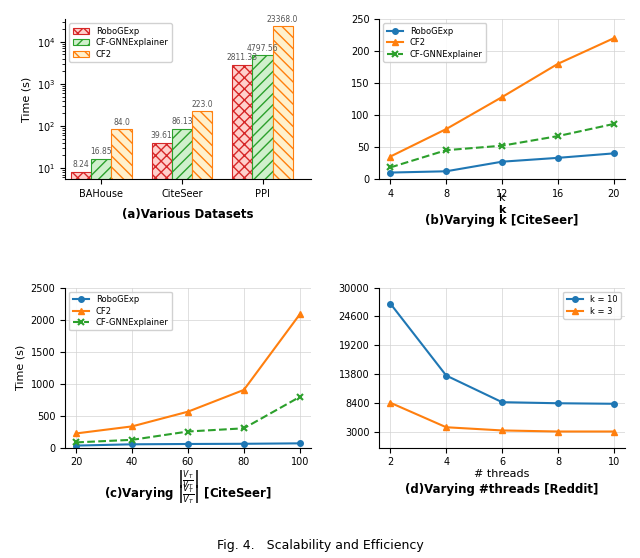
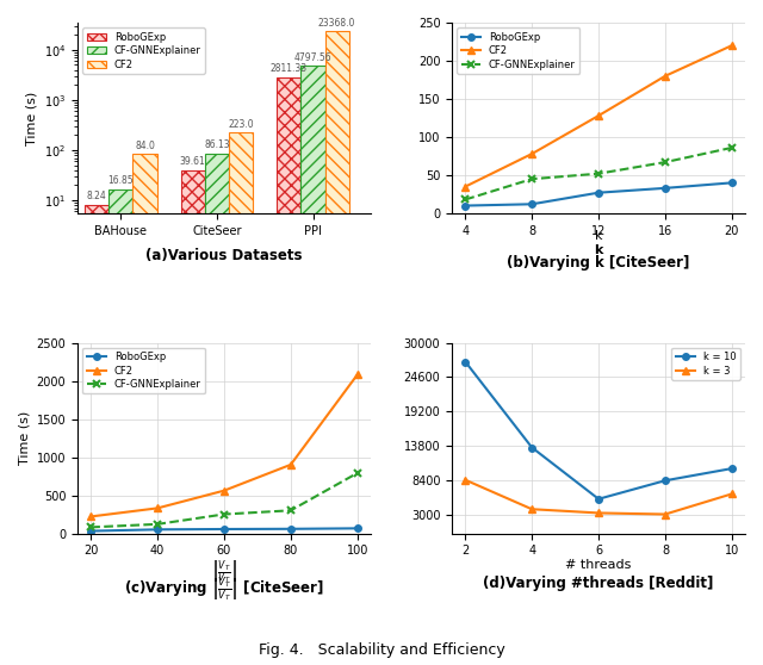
k = 10/6: 8500 -> 5400
k = 10/10: 8200 -> 10200
k = 3/10: 3000 -> 6200
